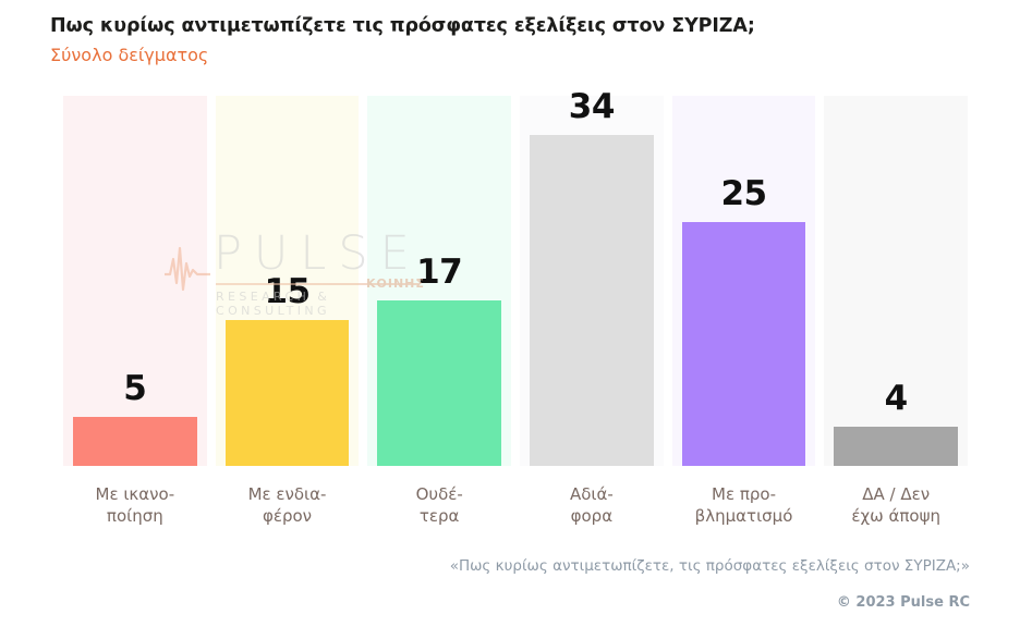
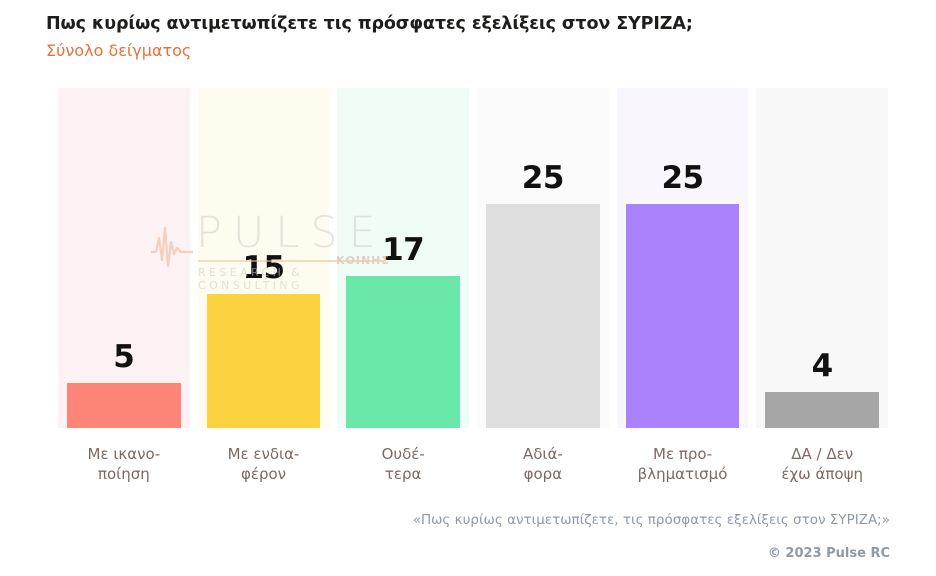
Αδιά-φορα: 34 -> 25
